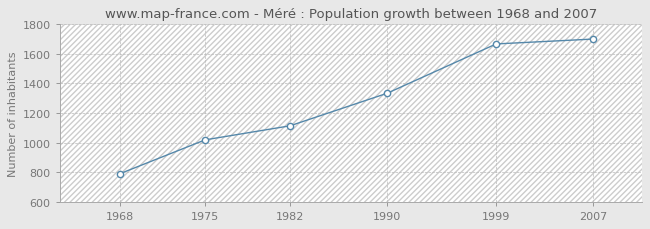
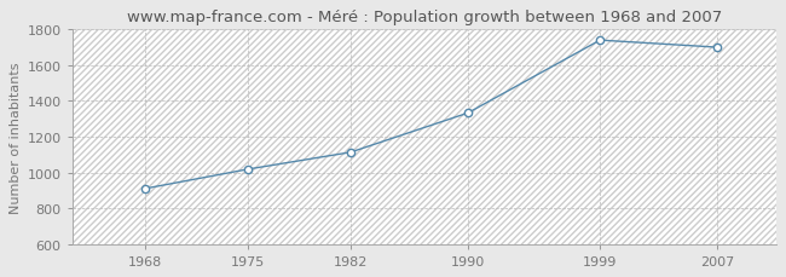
1968: 790 -> 910
1999: 1670 -> 1740
